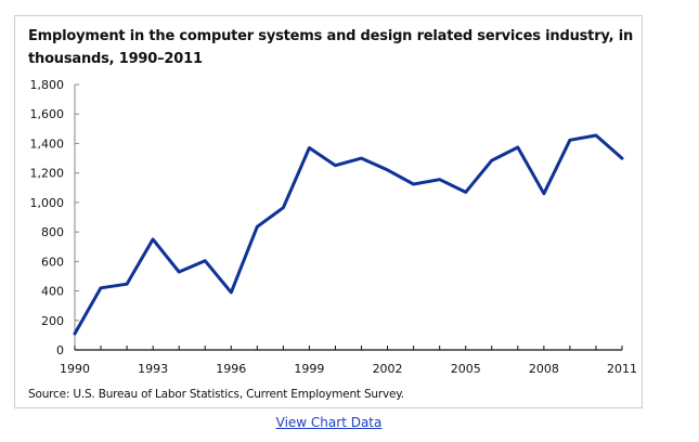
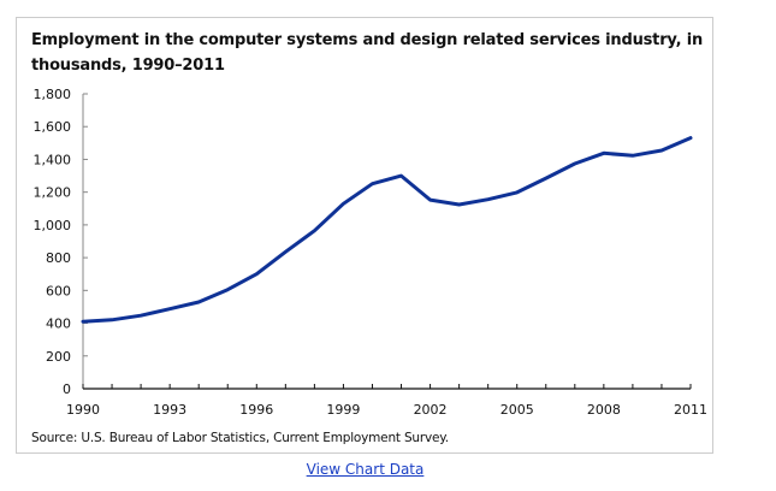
1990: 110 -> 410
1993: 750 -> 490
1996: 390 -> 700
1999: 1370 -> 1130
2002: 1220 -> 1150
2005: 1070 -> 1200
2008: 1060 -> 1440
2011: 1300 -> 1530
